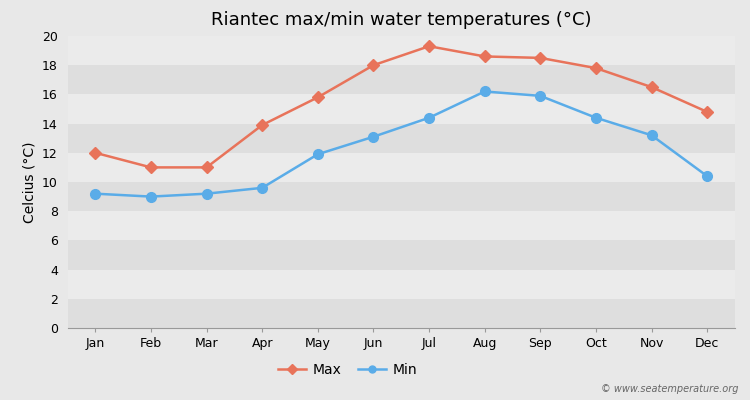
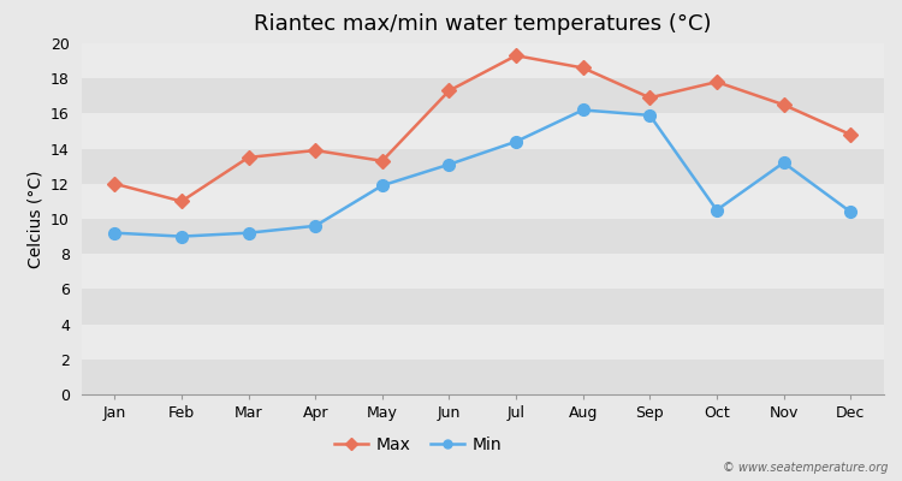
Max/Mar: 11.0 -> 13.5
Max/May: 15.8 -> 13.3
Max/Jun: 18.0 -> 17.3
Max/Sep: 18.5 -> 16.9
Min/Oct: 14.4 -> 10.5
